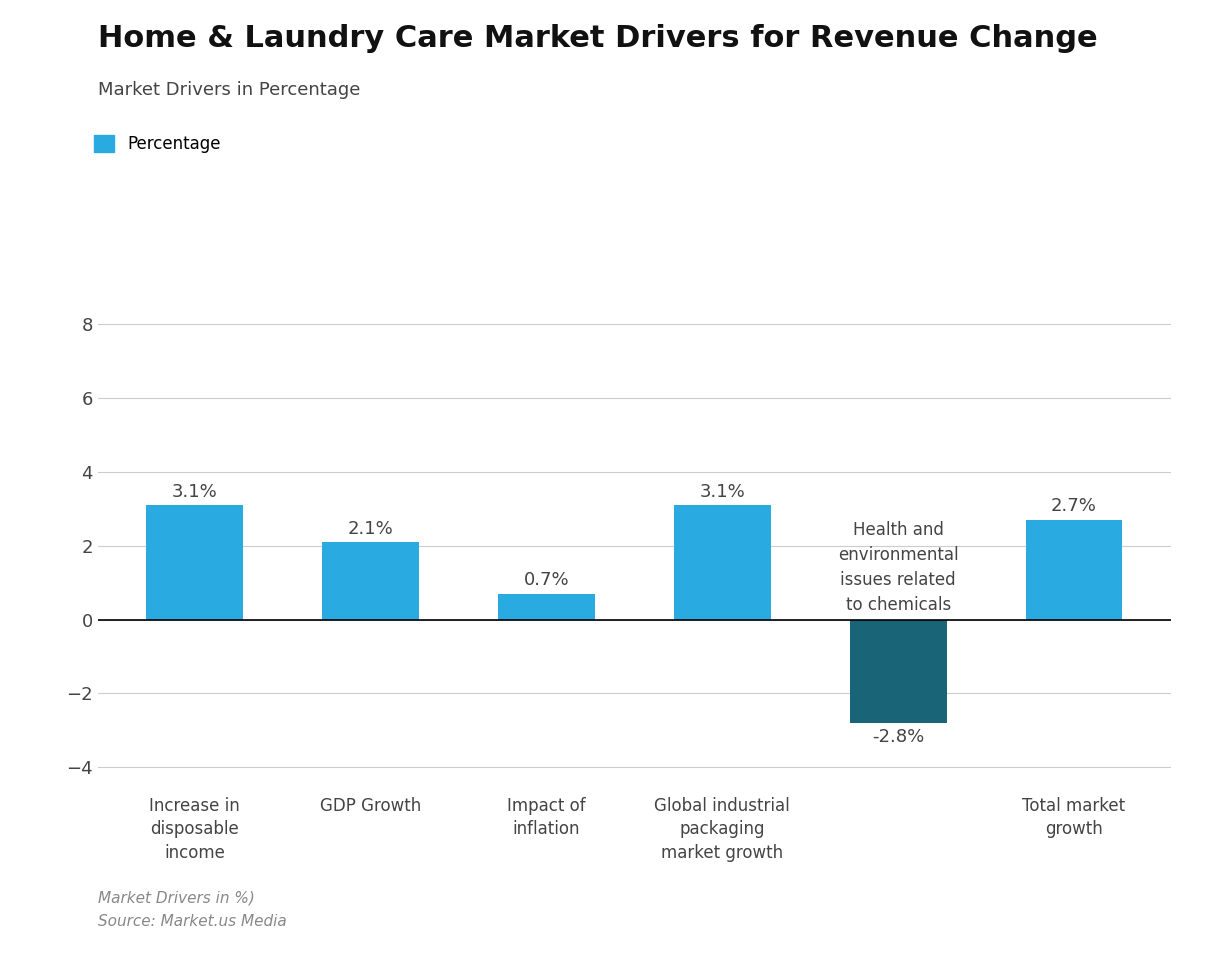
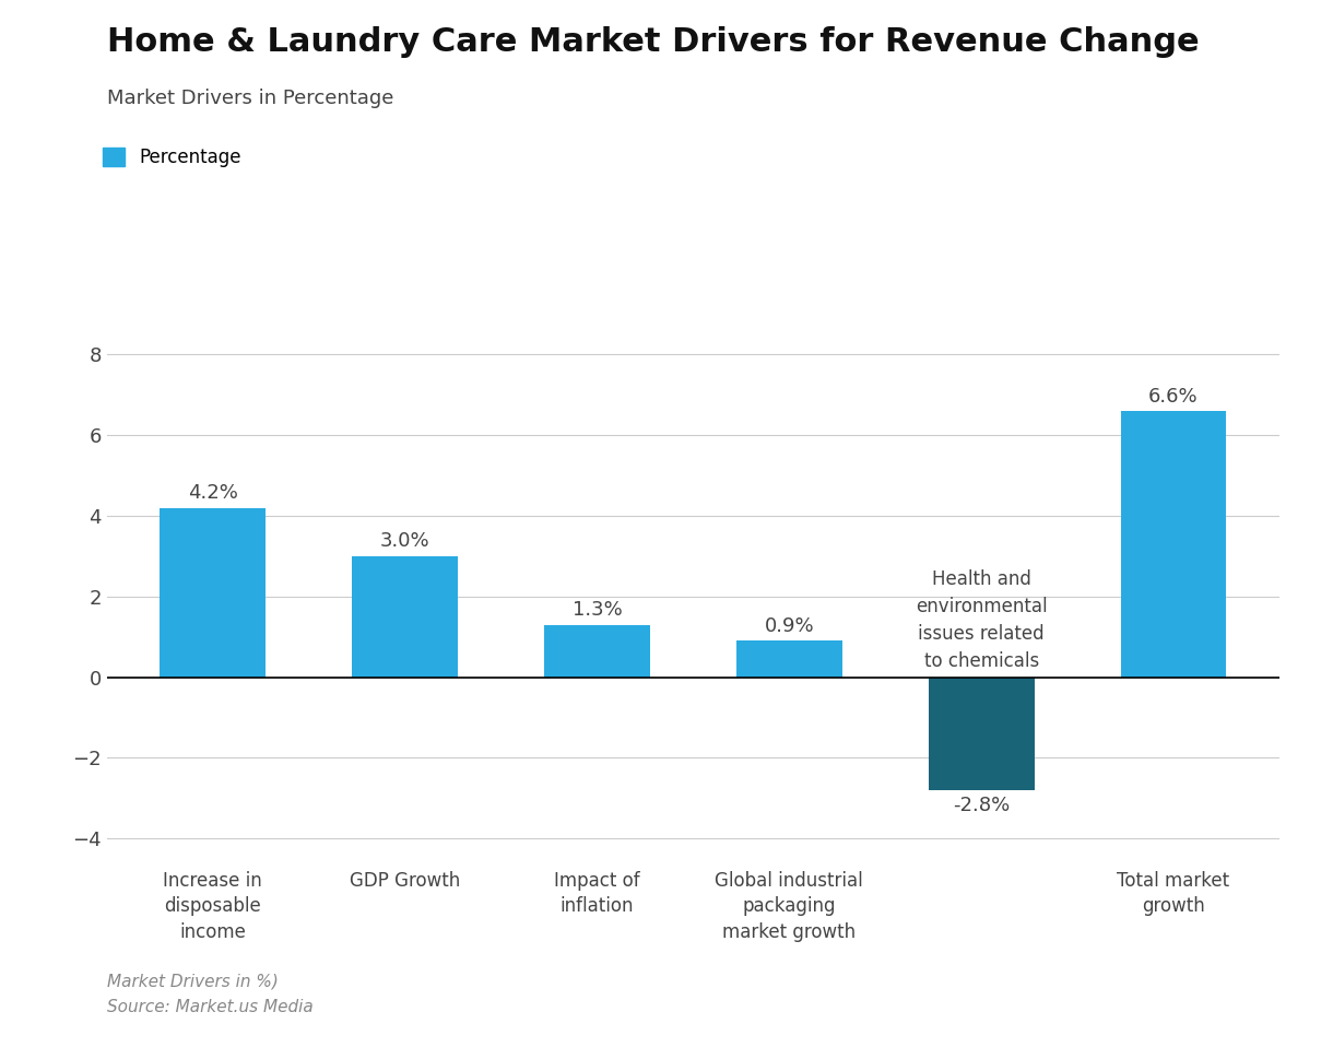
Increase in disposable income: 3.1% -> 4.2%
GDP Growth: 2.1% -> 3.0%
Impact of inflation: 0.7% -> 1.3%
Global industrial packaging market growth: 3.1% -> 0.9%
Total market growth: 2.7% -> 6.6%
